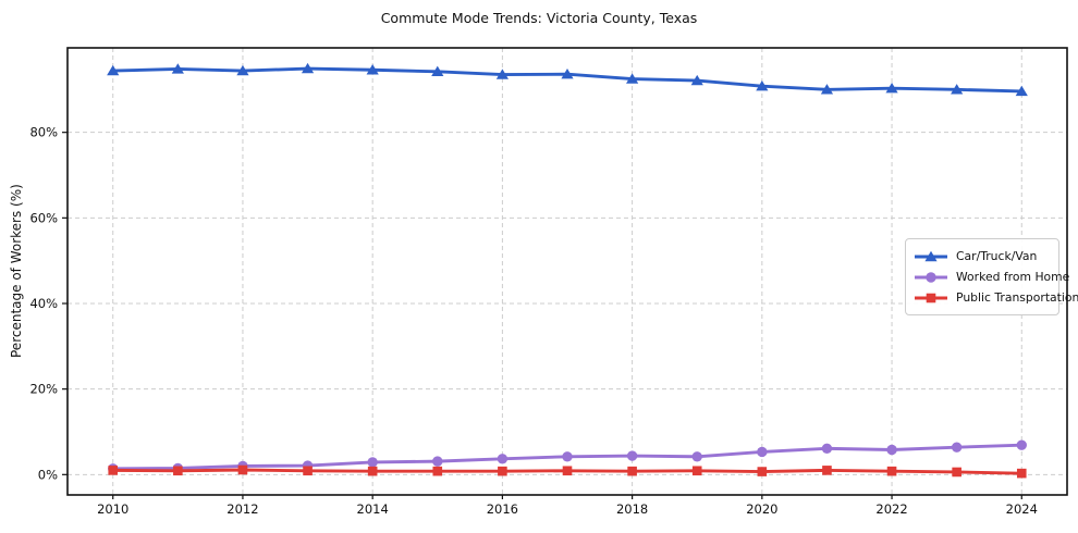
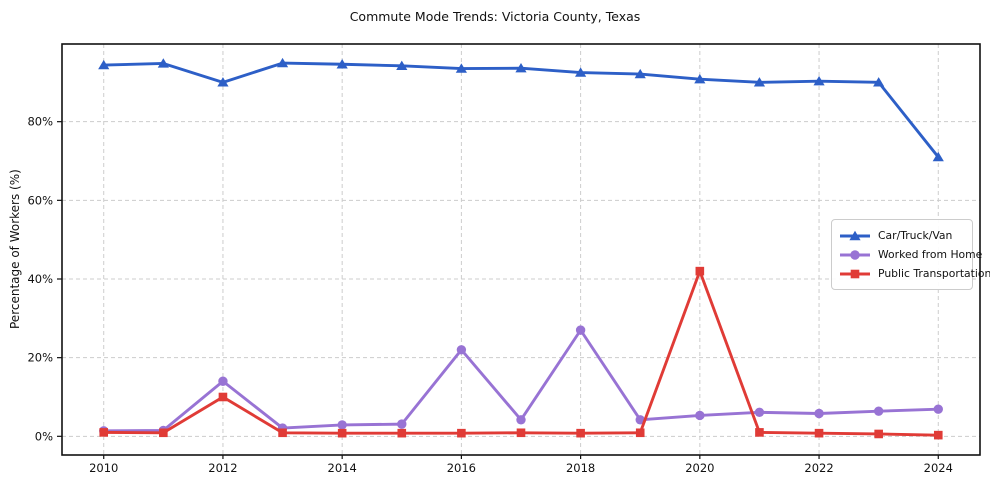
Car/Truck/Van/2012: 94% -> 90%
Worked from Home/2012: 2% -> 14%
Public Transportation/2012: 1% -> 10%
Worked from Home/2016: 4% -> 22%
Worked from Home/2018: 4% -> 27%
Public Transportation/2020: 1% -> 42%
Car/Truck/Van/2024: 90% -> 71%
